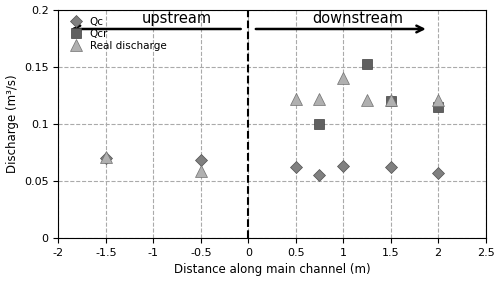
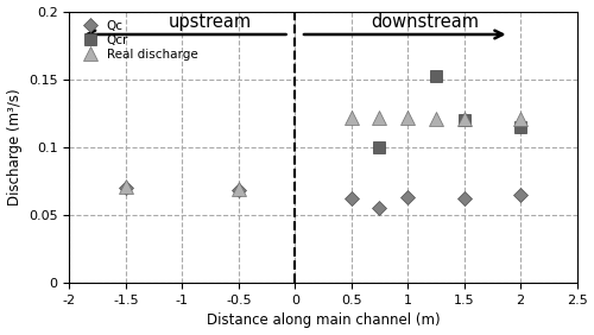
Real discharge/-0.5: 0.059 -> 0.069
Real discharge/1: 0.140 -> 0.122
Qc/2: 0.057 -> 0.065
